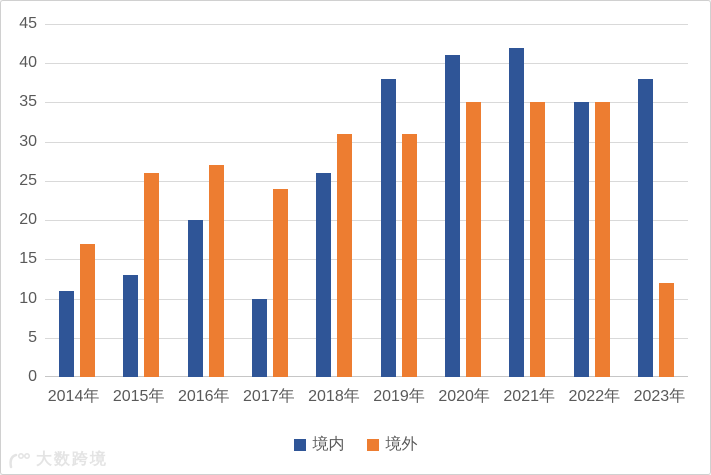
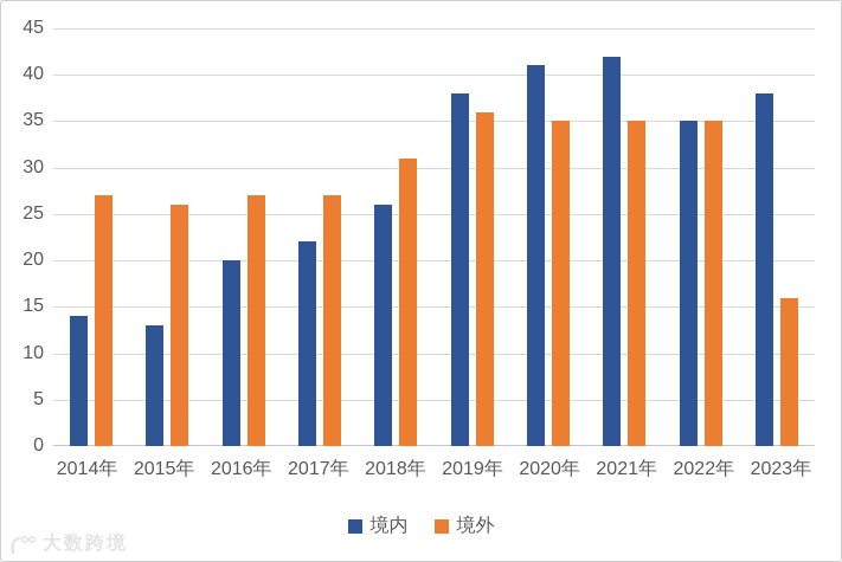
境内/2014年: 11 -> 14
境外/2014年: 17 -> 27
境内/2017年: 10 -> 22
境外/2017年: 24 -> 27
境外/2019年: 31 -> 36
境外/2023年: 12 -> 16
